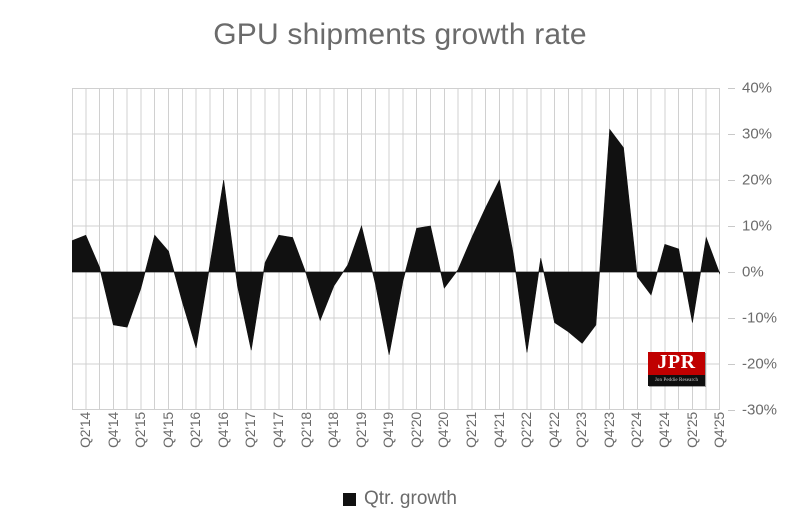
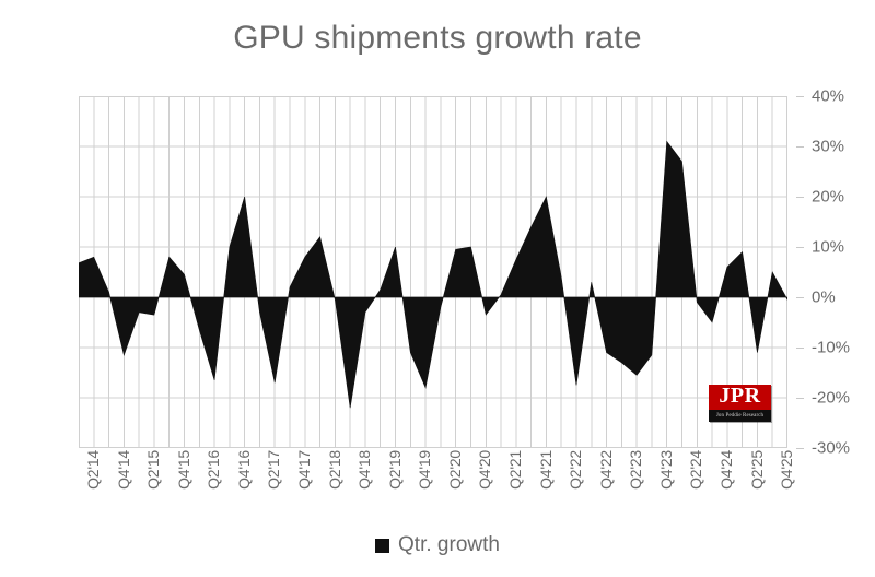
Q2'15: -12% -> -3%
Q4'16: 2% -> 10%
Q2'18: 8% -> 12%
Q4'18: -10% -> -22%
Q4'19: -2% -> -11%
Q2'25: 5% -> 9%
Q4'25: 8% -> 5%
